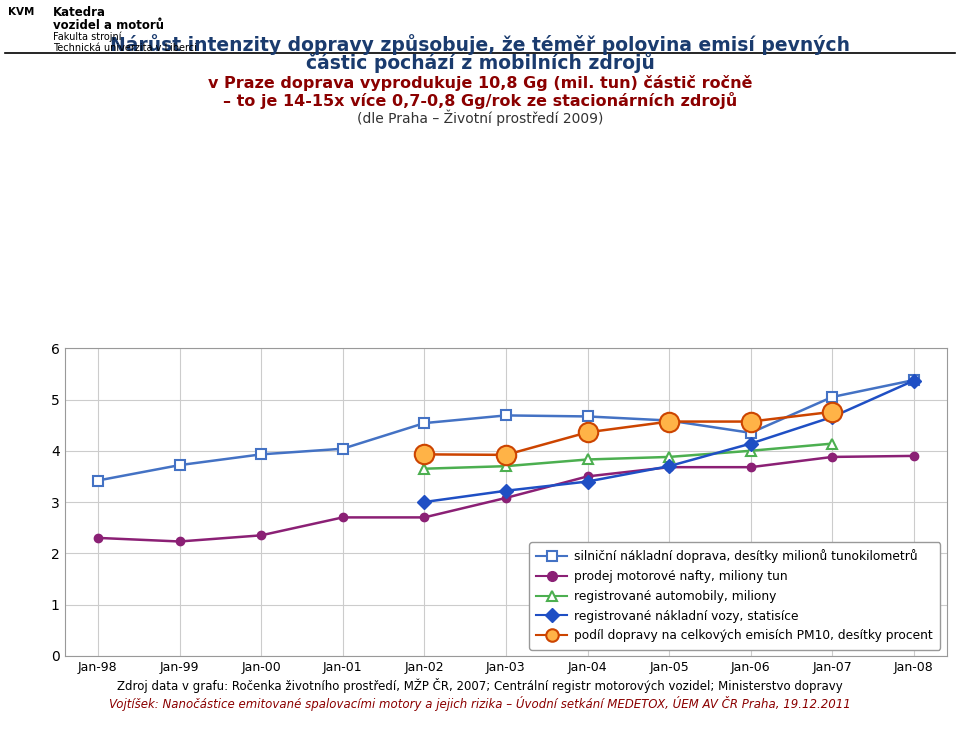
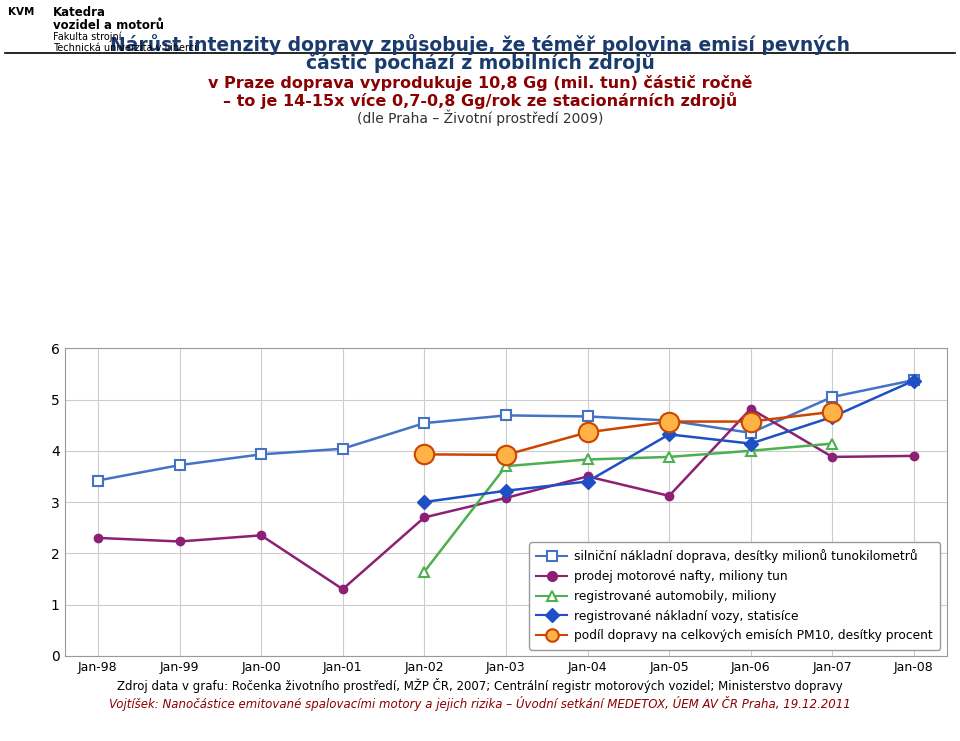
prodej motorové nafty, miliony tun/Jan-01: 2.70 -> 1.30
registrované automobily, miliony/Jan-02: 3.65 -> 1.64
prodej motorové nafty, miliony tun/Jan-05: 3.68 -> 3.12
registrované nákladní vozy, statisíce/Jan-05: 3.70 -> 4.32
prodej motorové nafty, miliony tun/Jan-06: 3.68 -> 4.82
